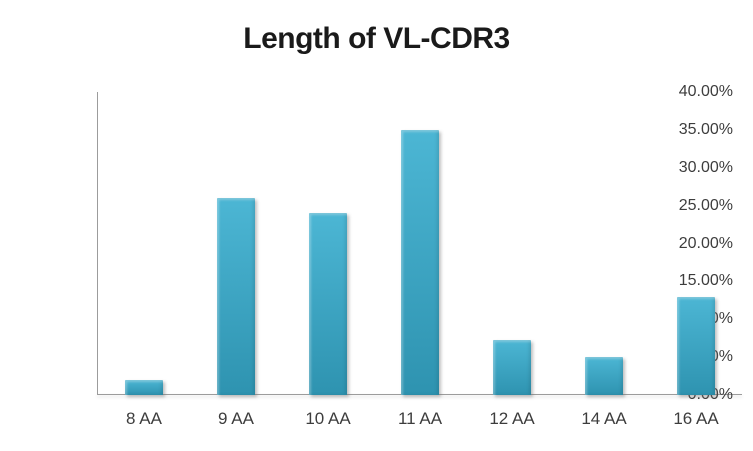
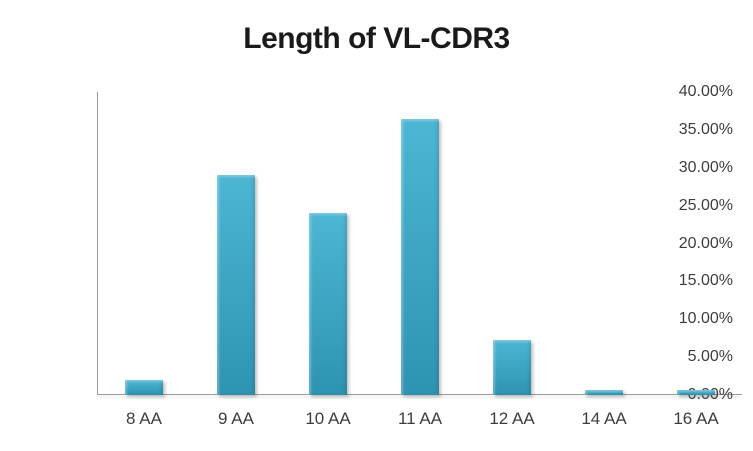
9 AA: 26% -> 29%
11 AA: 35% -> 36%
14 AA: 5% -> 1%
16 AA: 13% -> 1%
